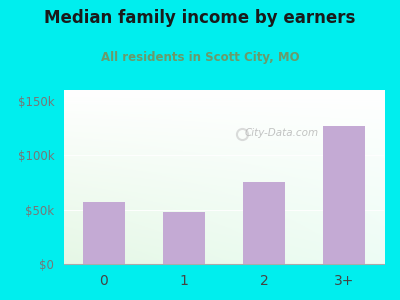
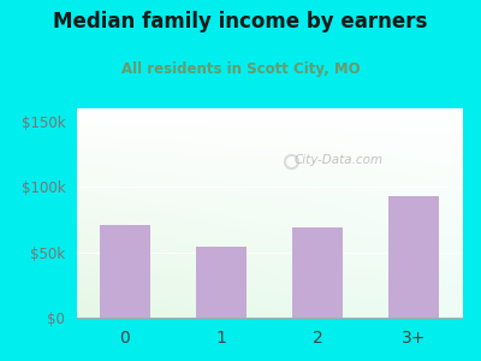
0: $57k -> $71k
1: $48k -> $54k
2: $75k -> $69k
3+: $127k -> $93k
